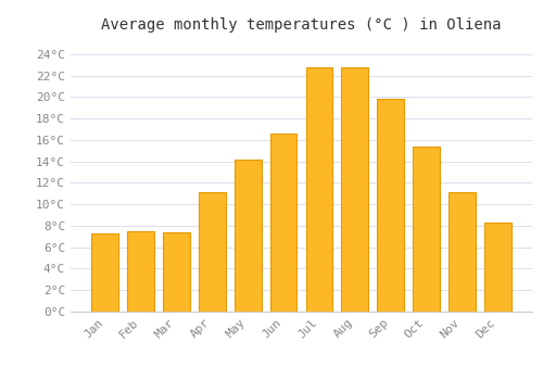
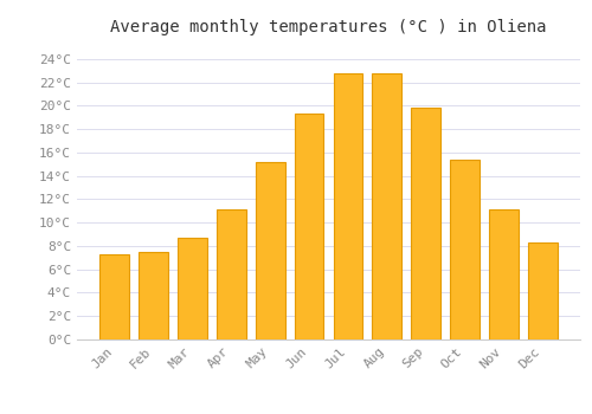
Mar: 7.4°C -> 8.7°C
May: 14.2°C -> 15.2°C
Jun: 16.6°C -> 19.3°C
